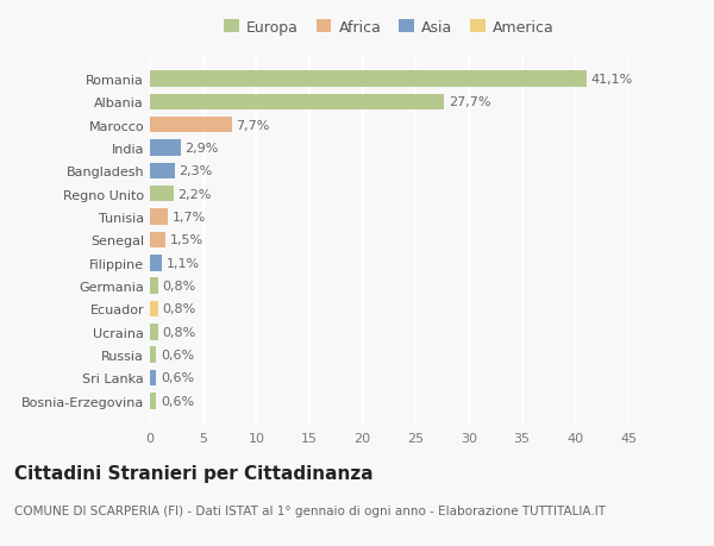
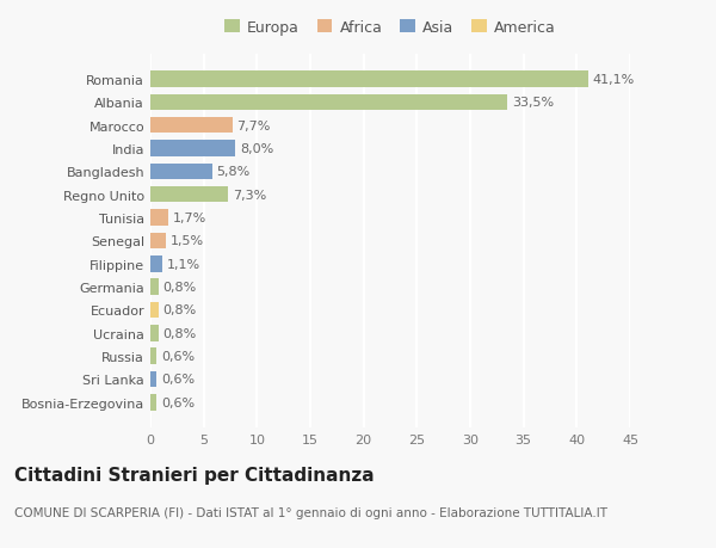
Albania: 27,7% -> 33,5%
India: 2,9% -> 8,0%
Bangladesh: 2,3% -> 5,8%
Regno Unito: 2,2% -> 7,3%
